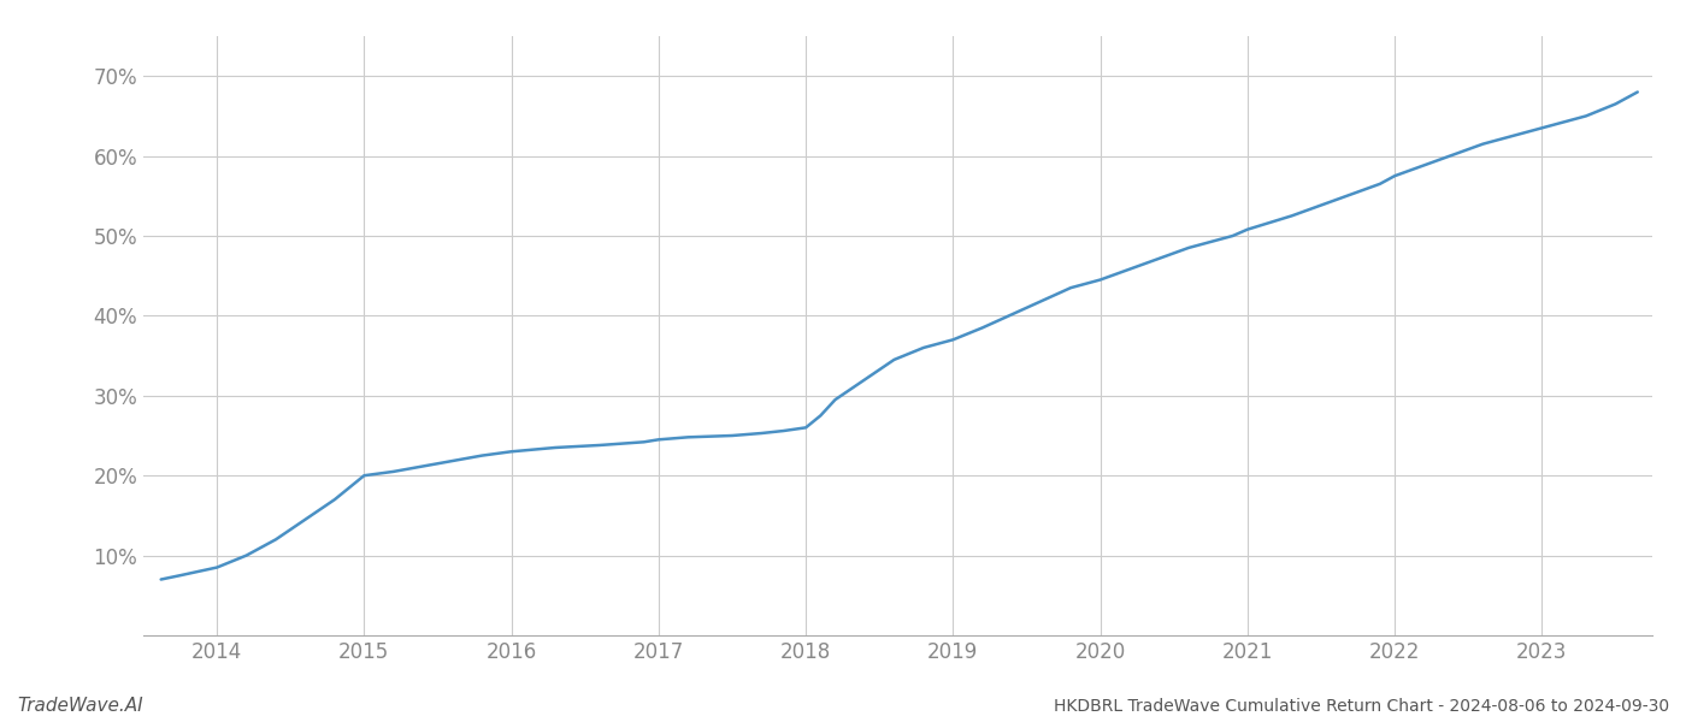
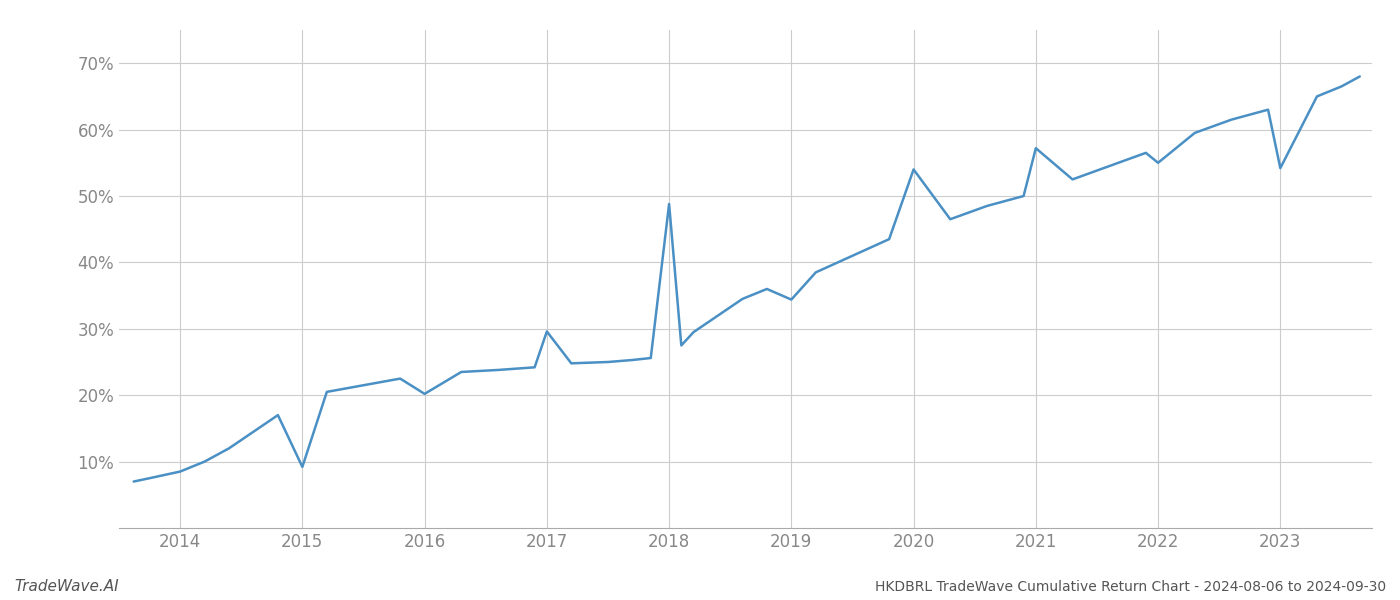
2015: 20.0% -> 9.2%
2016: 23.0% -> 20.2%
2017: 24.5% -> 29.6%
2018: 26.0% -> 48.8%
2019: 37.0% -> 34.4%
2020: 44.5% -> 54.0%
2021: 50.8% -> 57.2%
2022: 57.5% -> 55.0%
2023: 63.5% -> 54.2%
